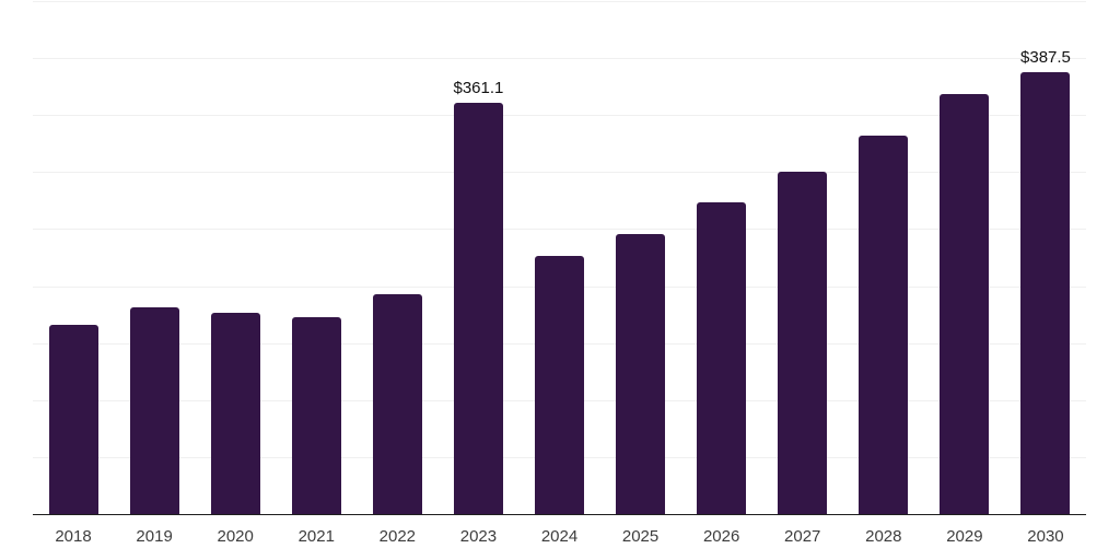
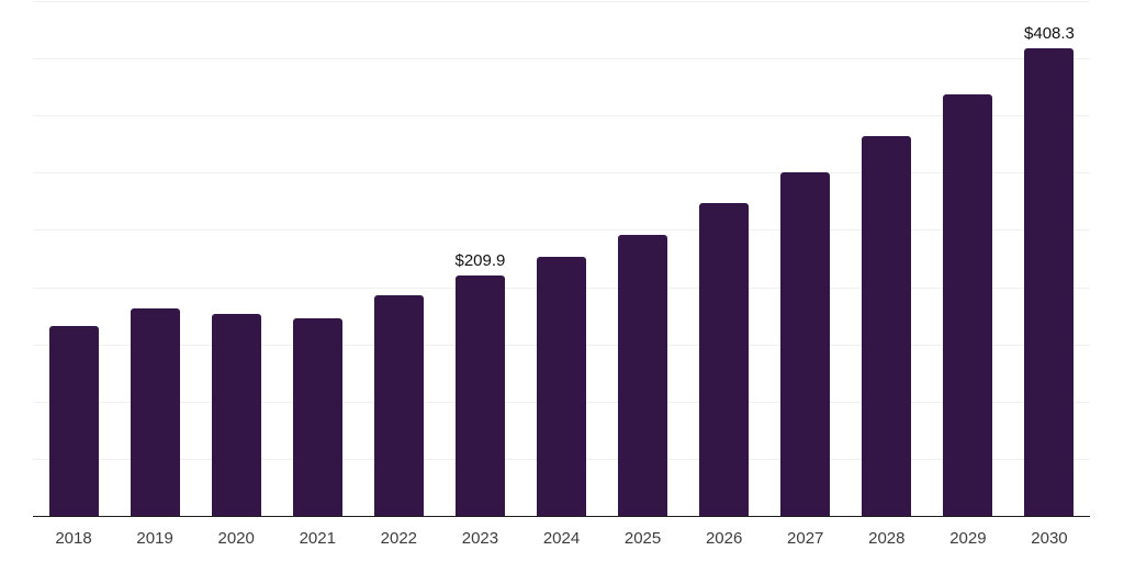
2023: $361.1 -> $209.9
2030: $387.5 -> $408.3
